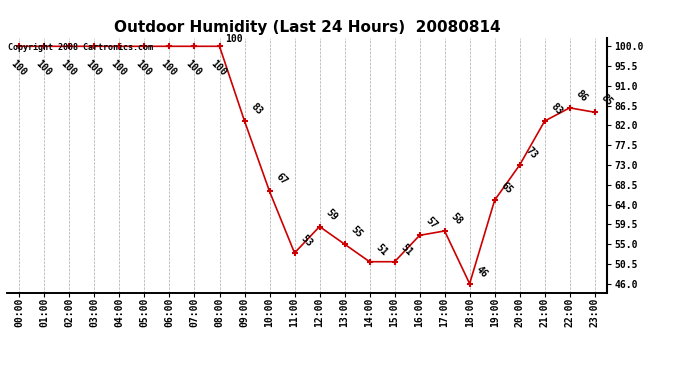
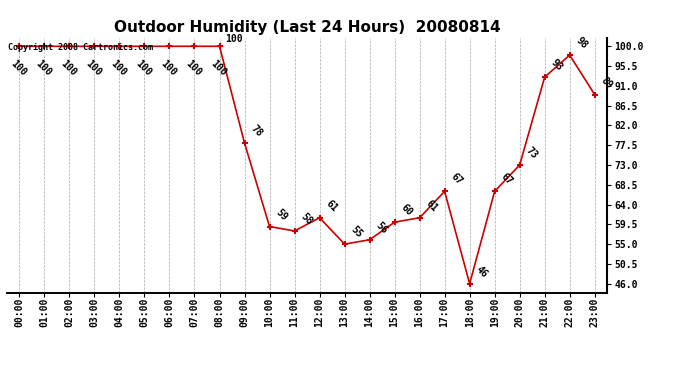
09:00: 83 -> 78
10:00: 67 -> 59
11:00: 53 -> 58
12:00: 59 -> 61
14:00: 51 -> 56
15:00: 51 -> 60
16:00: 57 -> 61
17:00: 58 -> 67
19:00: 65 -> 67
21:00: 83 -> 93
22:00: 86 -> 98
23:00: 85 -> 89
